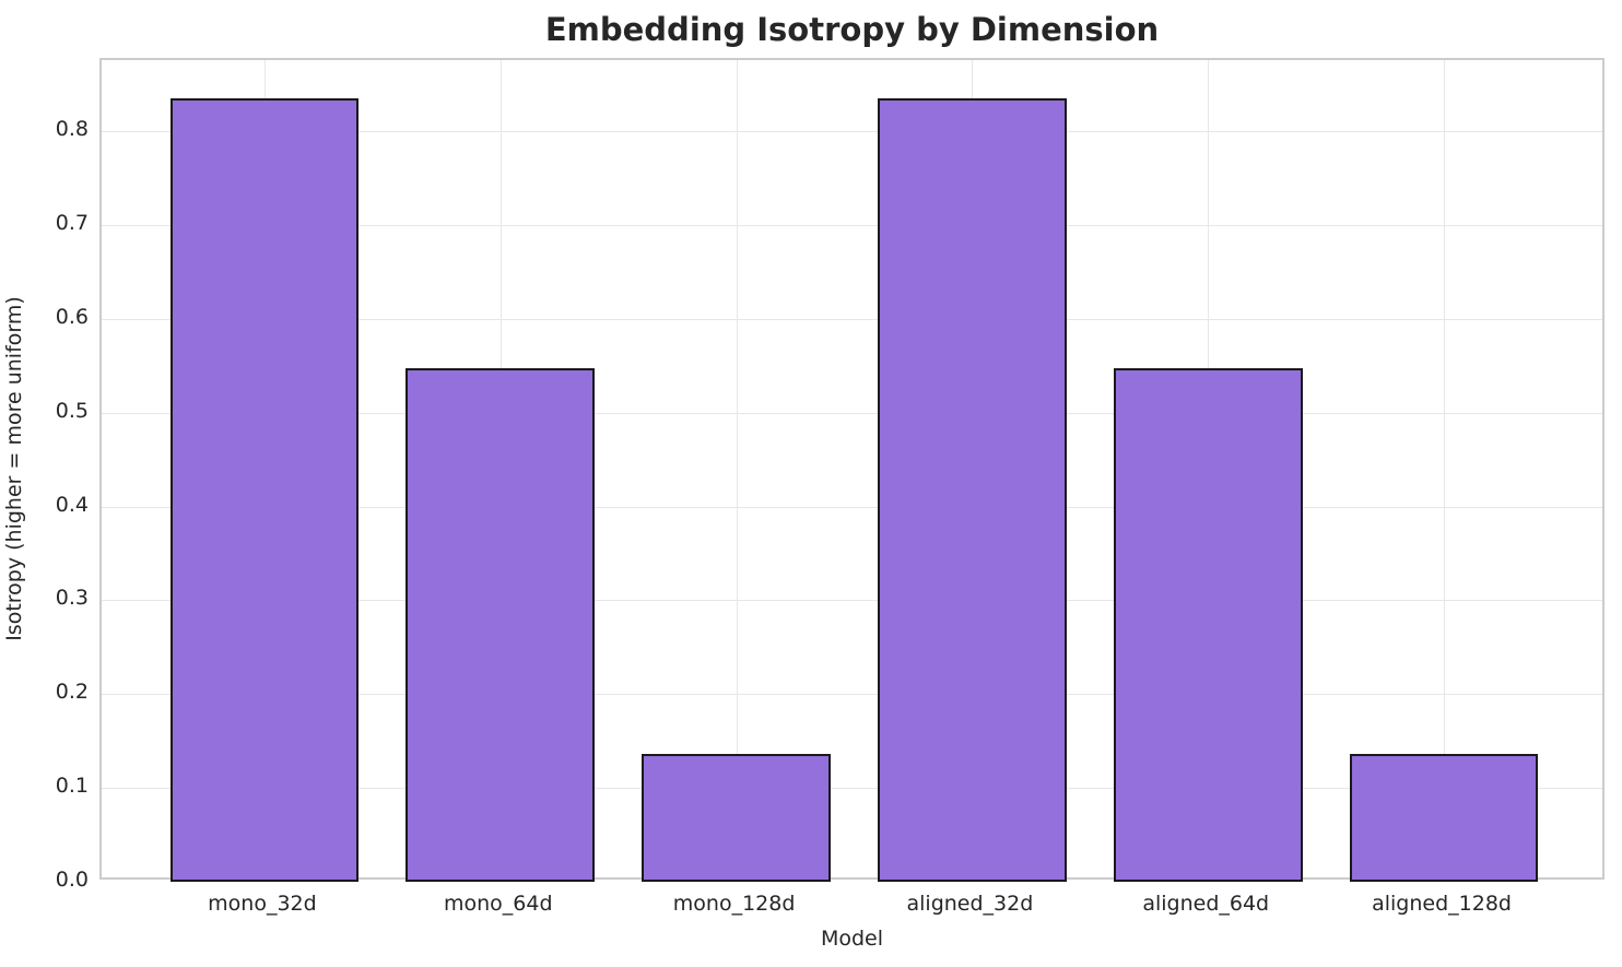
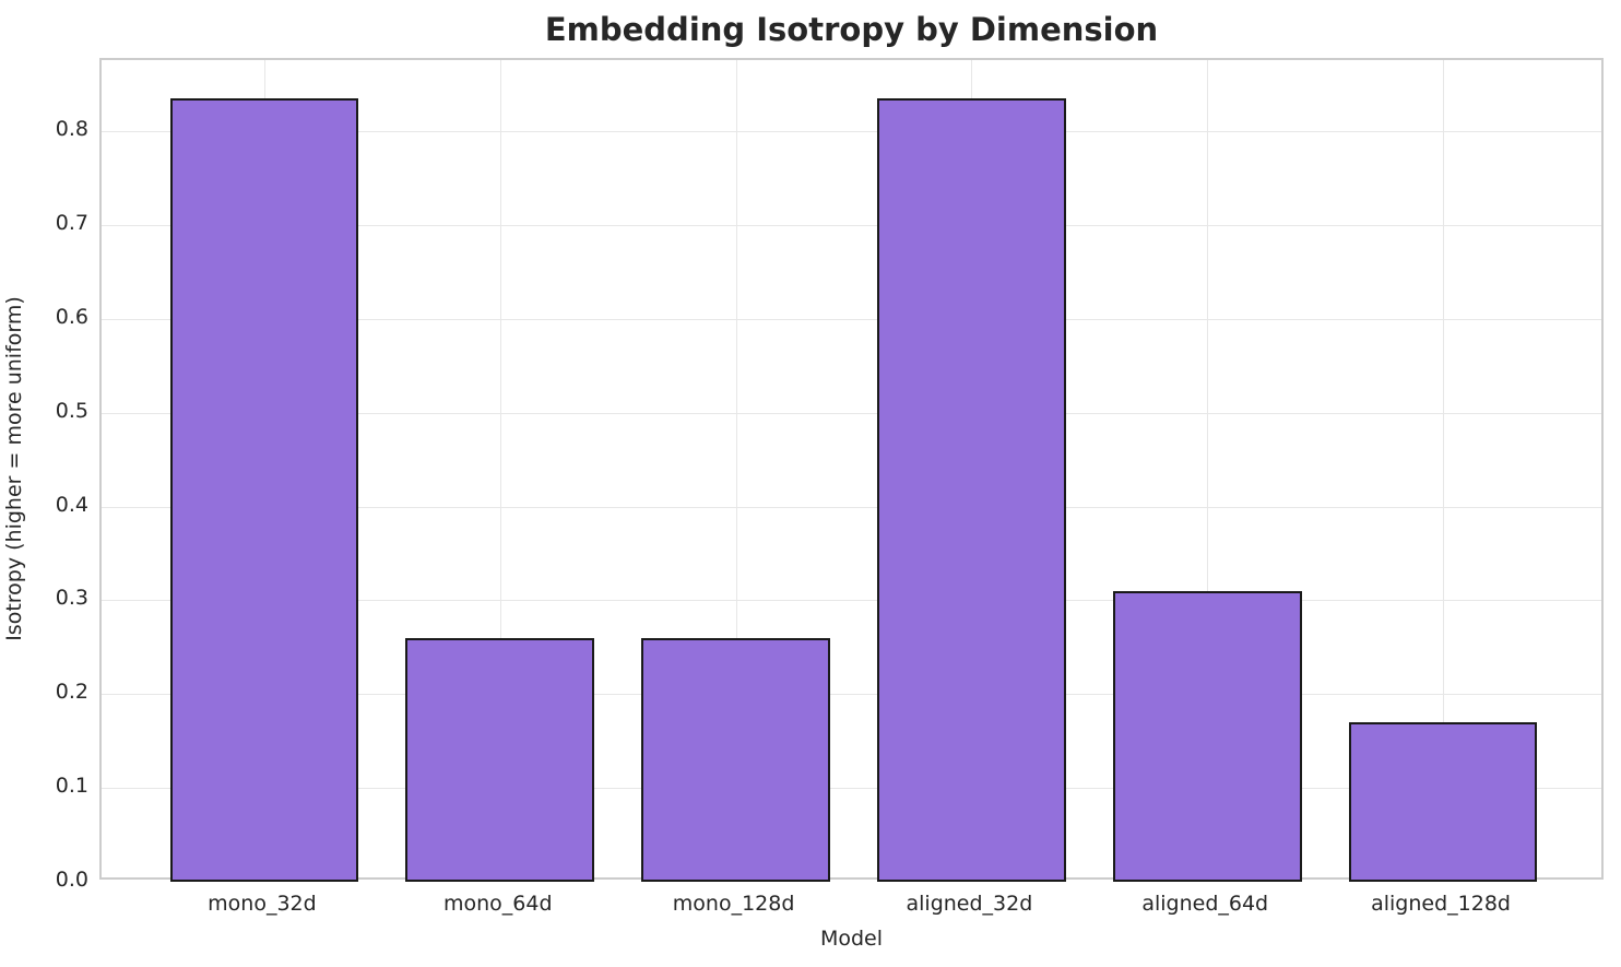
mono_64d: 0.55 -> 0.26
mono_128d: 0.14 -> 0.26
aligned_64d: 0.55 -> 0.31
aligned_128d: 0.14 -> 0.17
